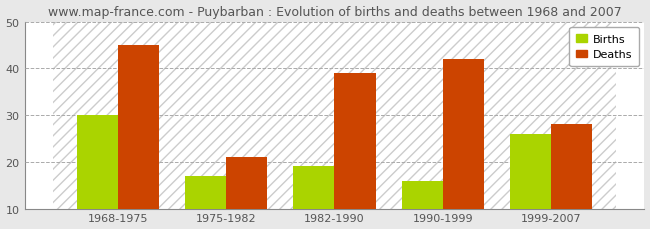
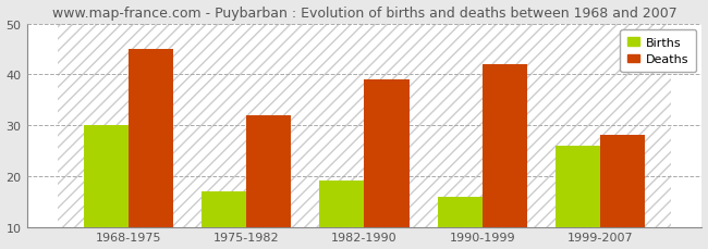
Deaths/1975-1982: 21 -> 32
